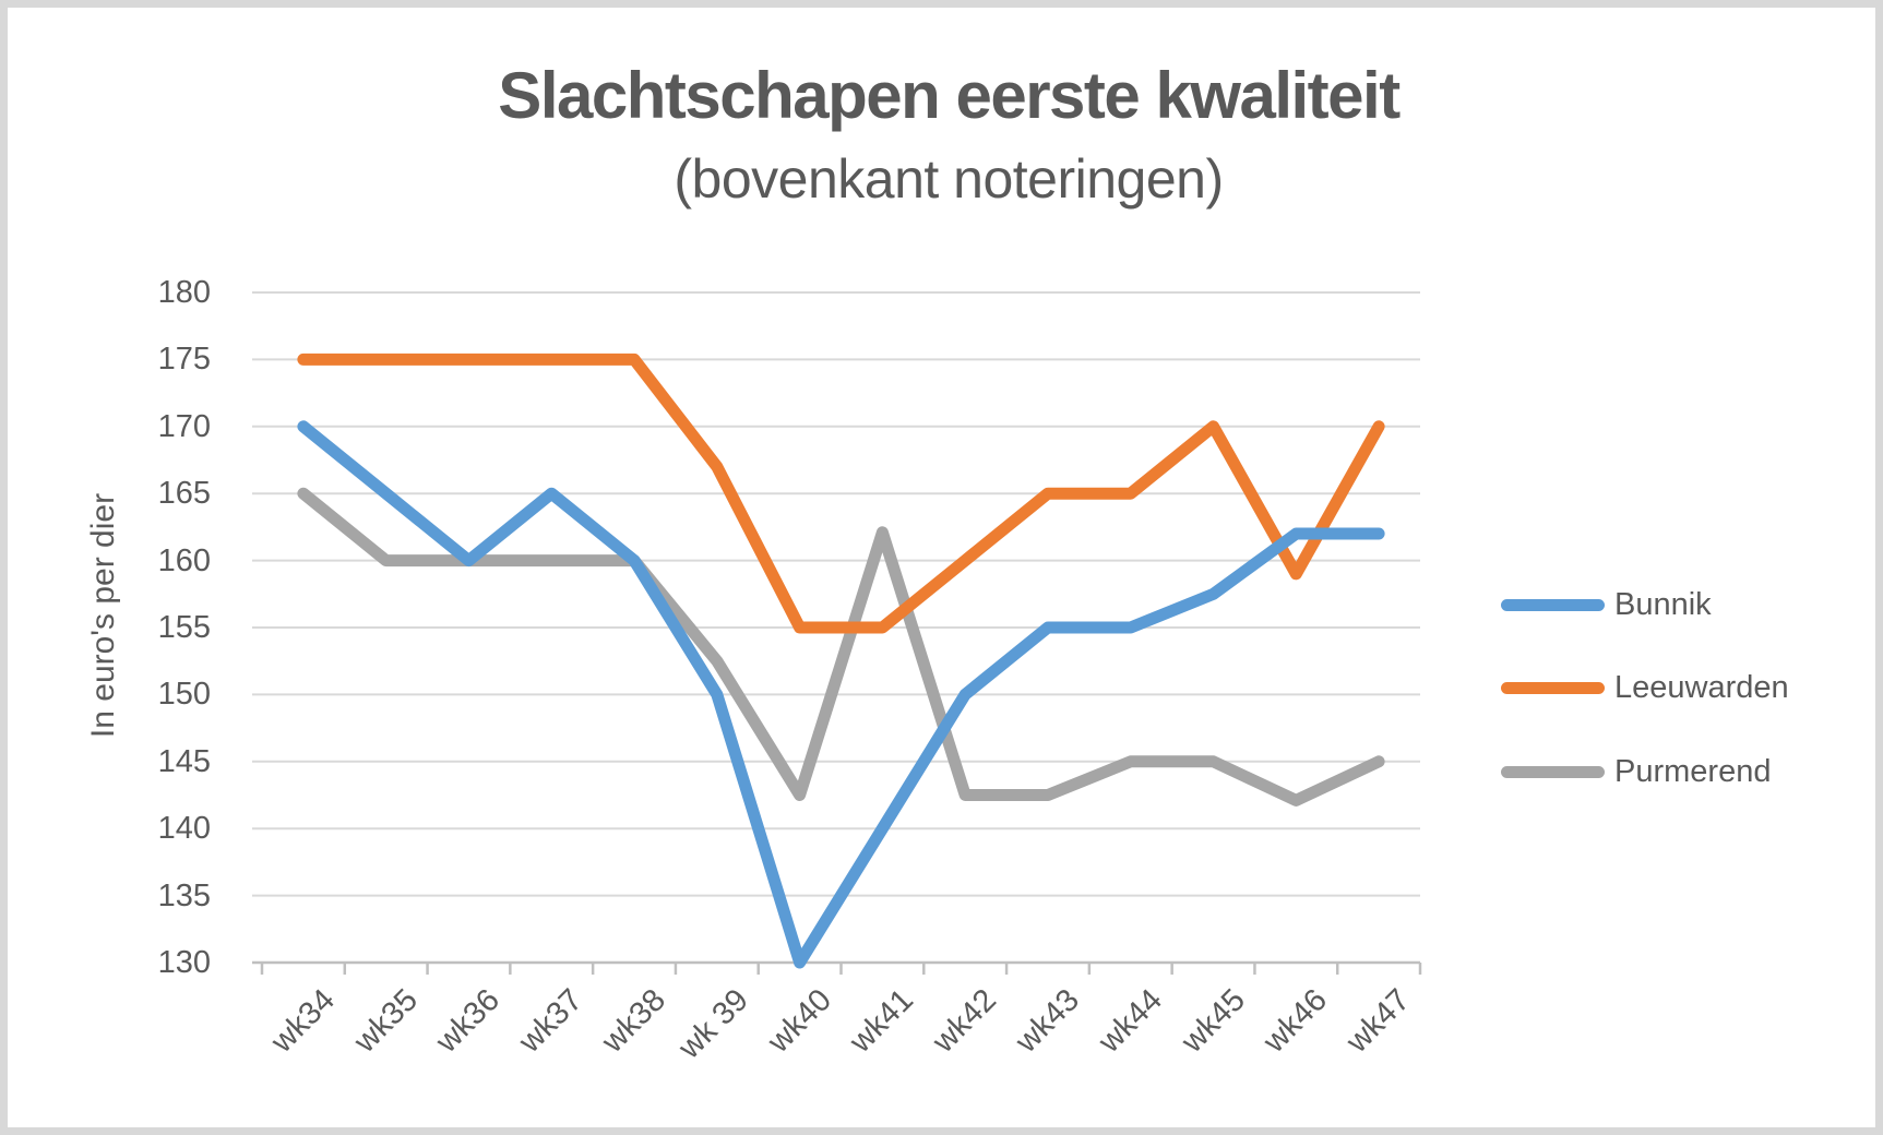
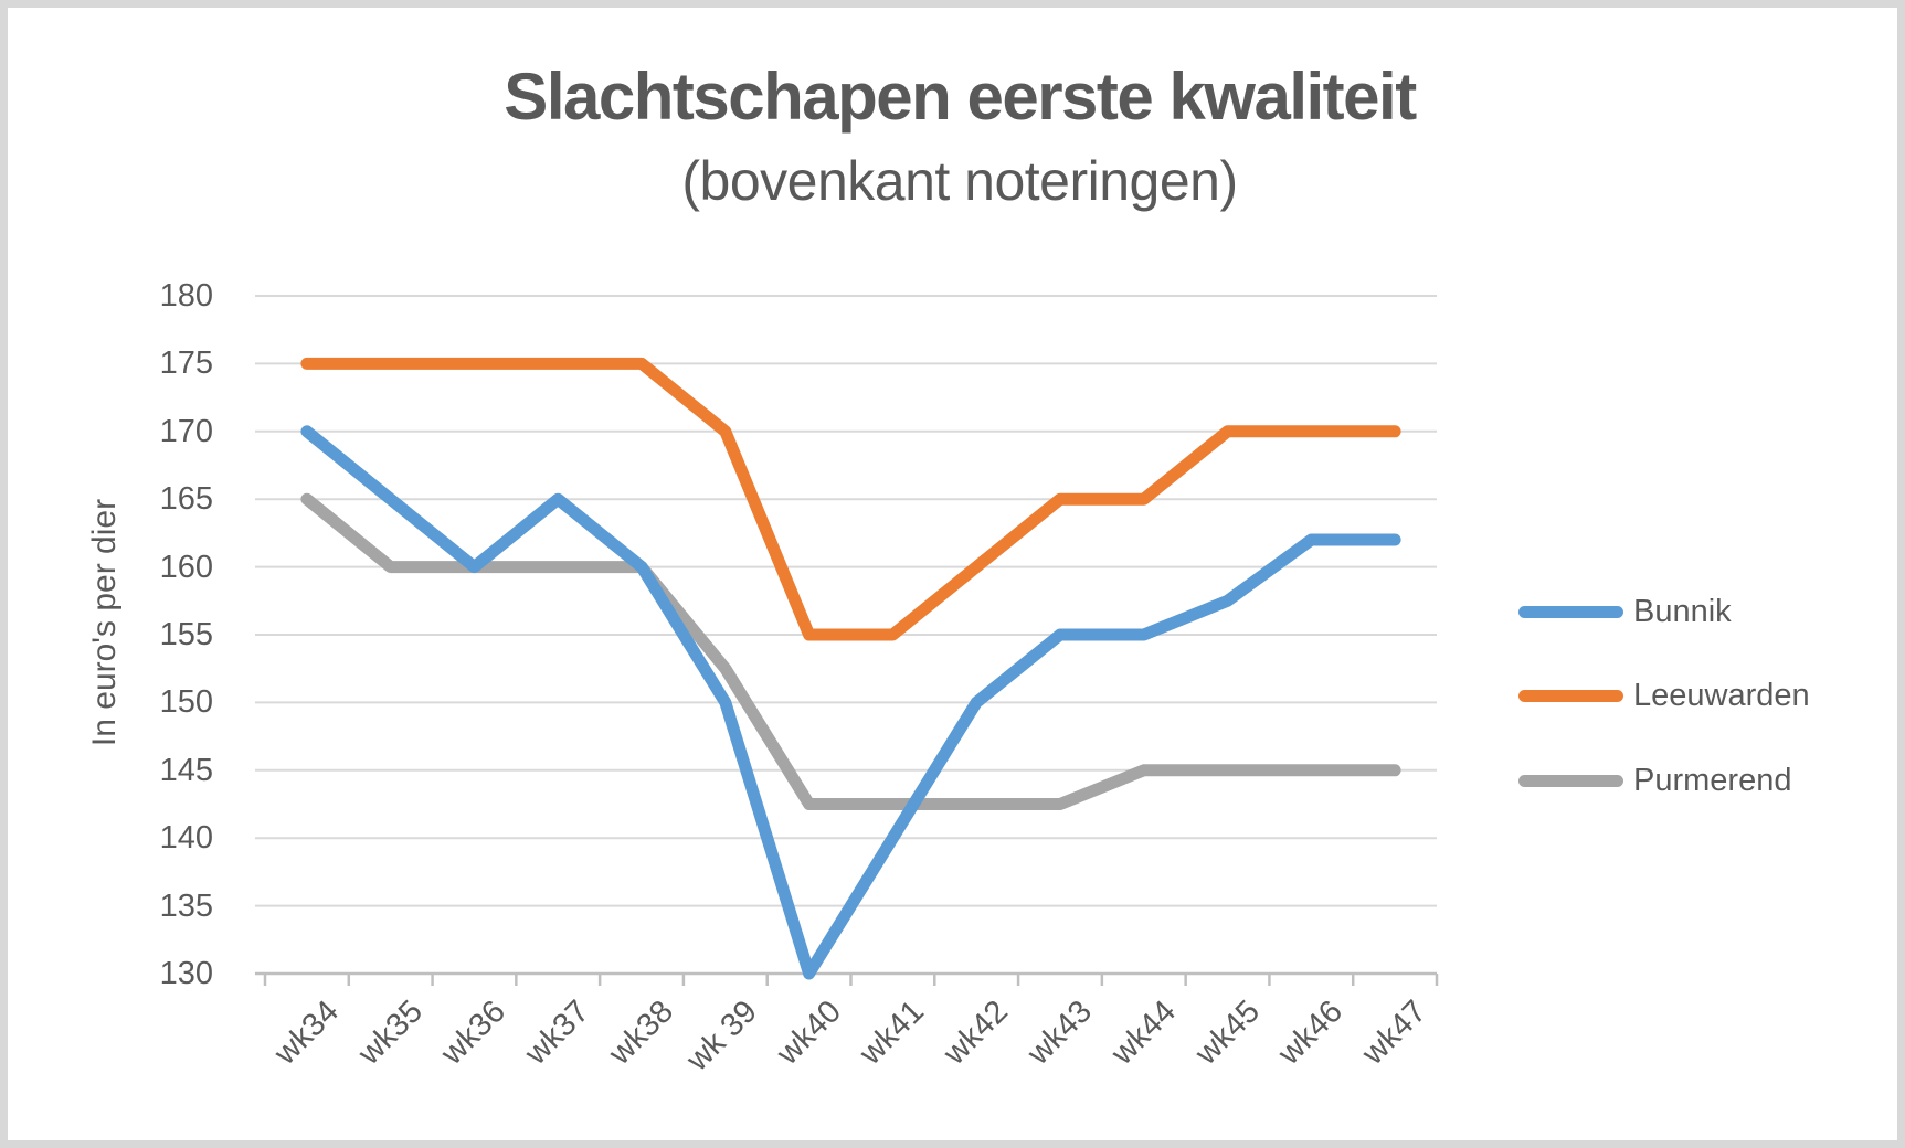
Leeuwarden/wk 39: 167 -> 170
Purmerend/wk41: 162.1 -> 142.5
Leeuwarden/wk46: 159 -> 170
Purmerend/wk46: 142.1 -> 145.0
